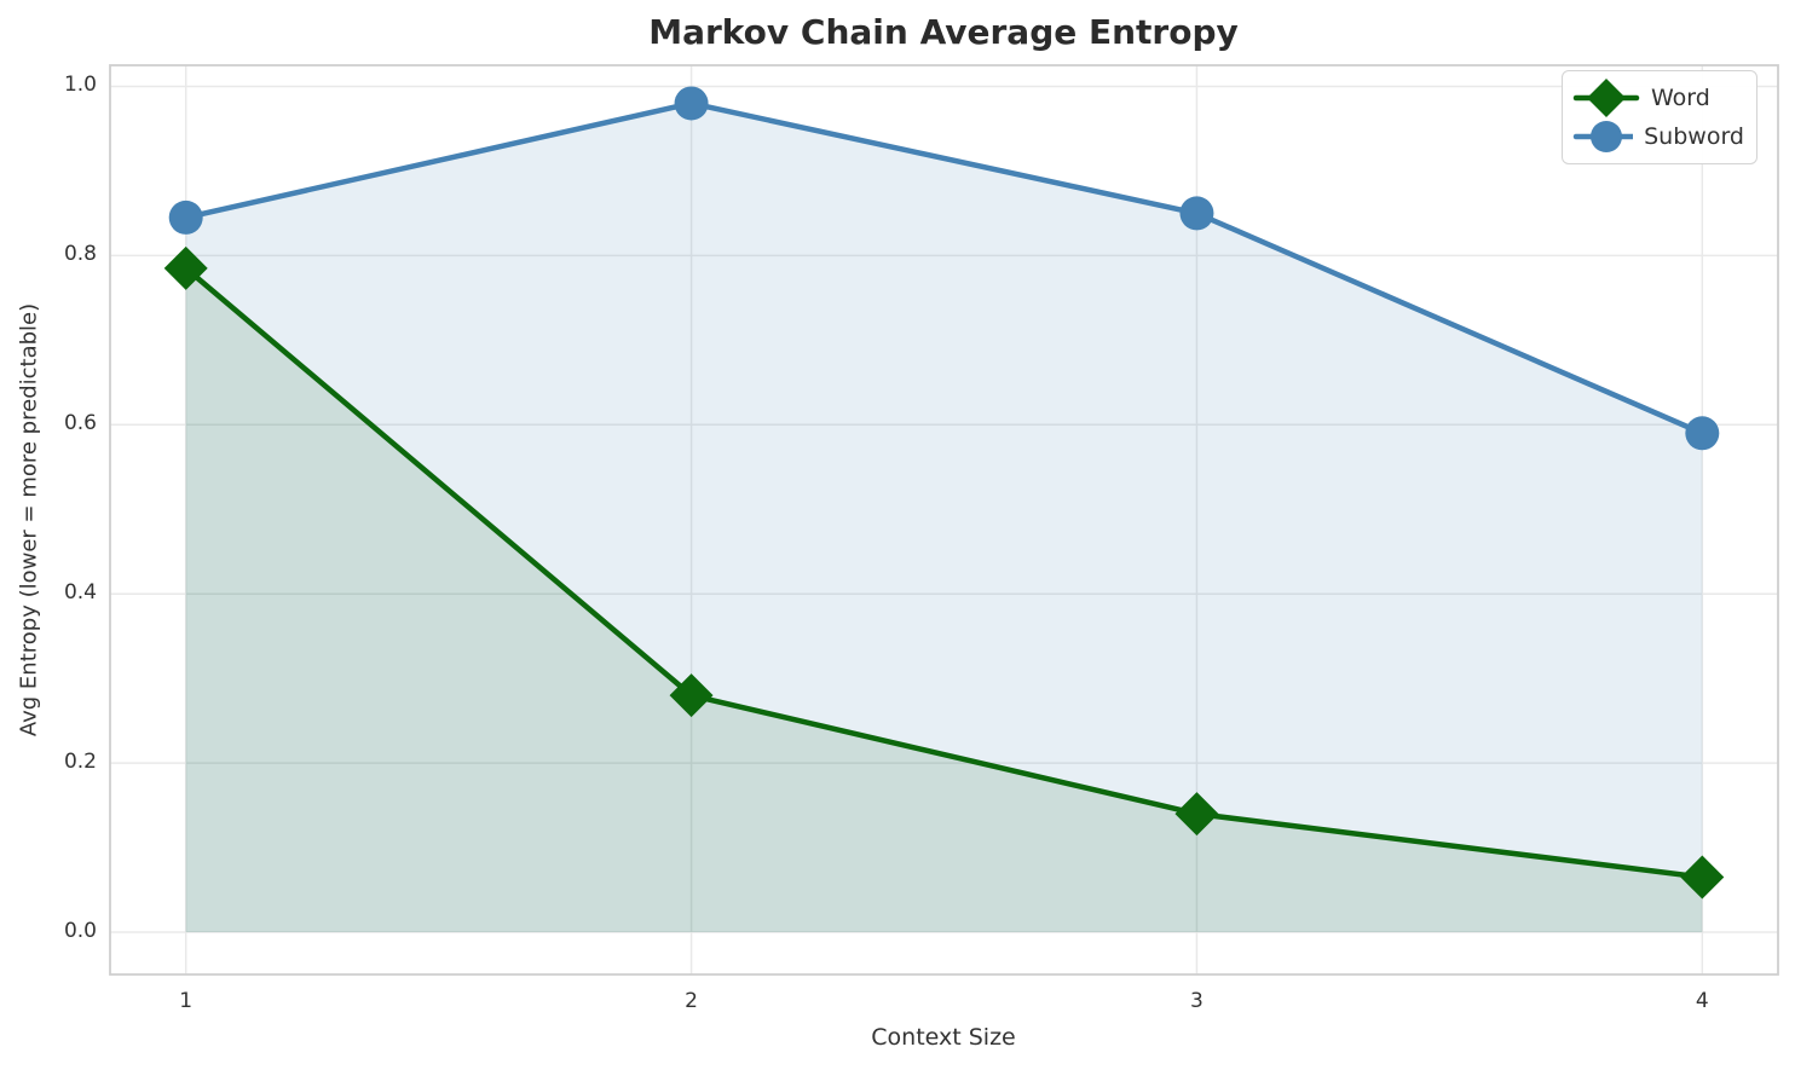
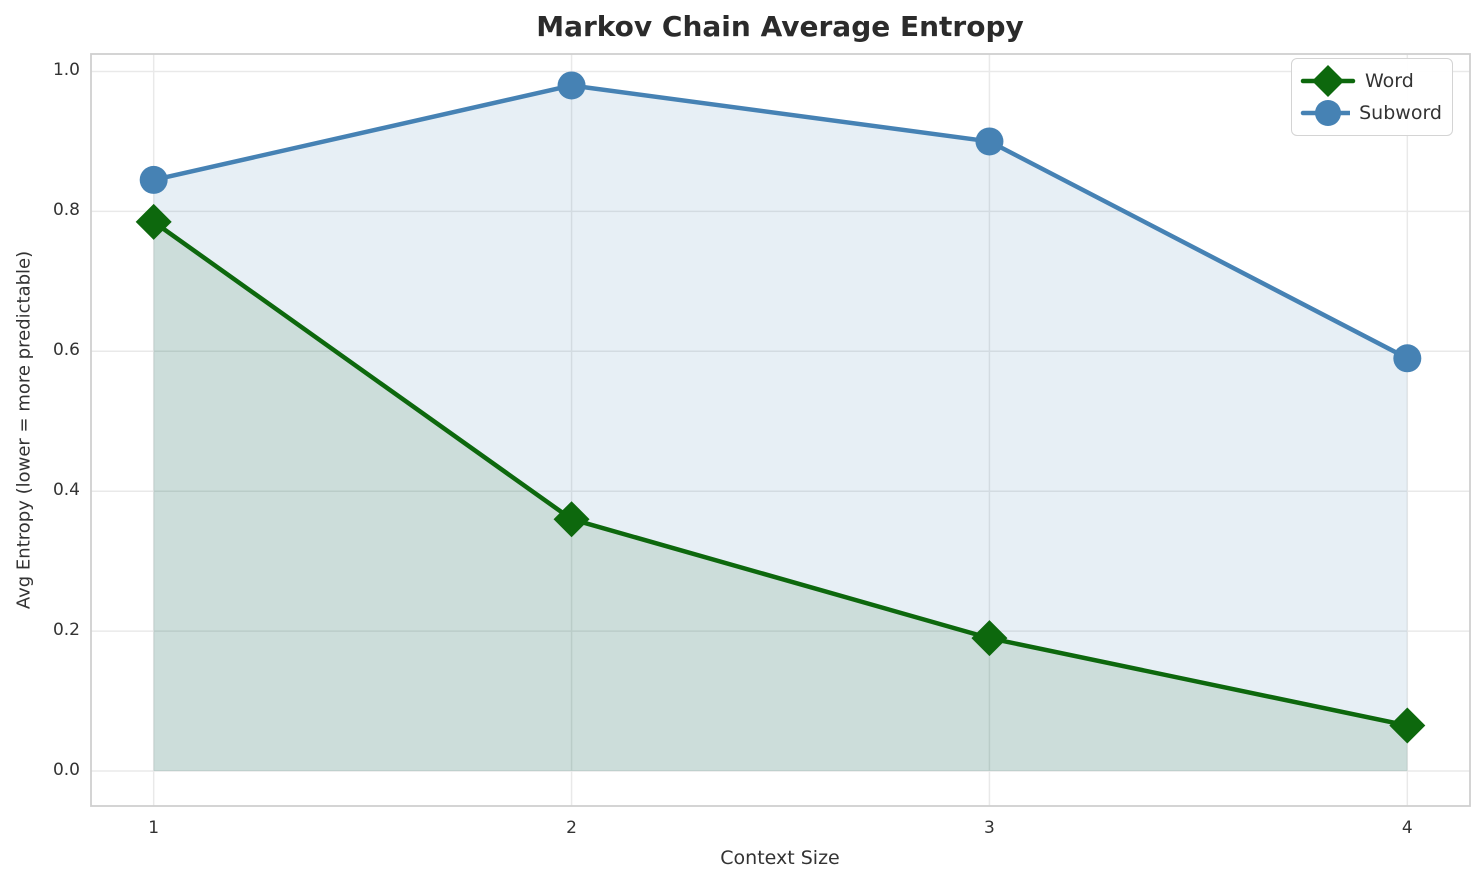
Word/2: 0.28 -> 0.36
Word/3: 0.14 -> 0.19
Subword/3: 0.85 -> 0.90
